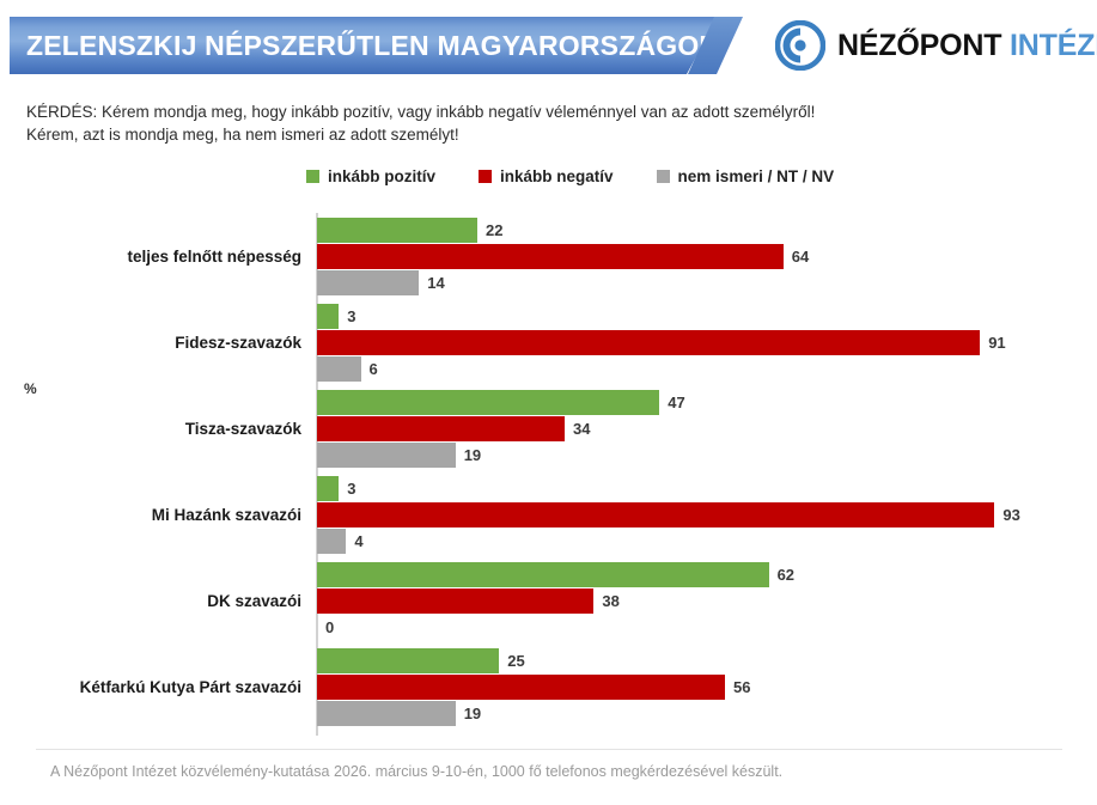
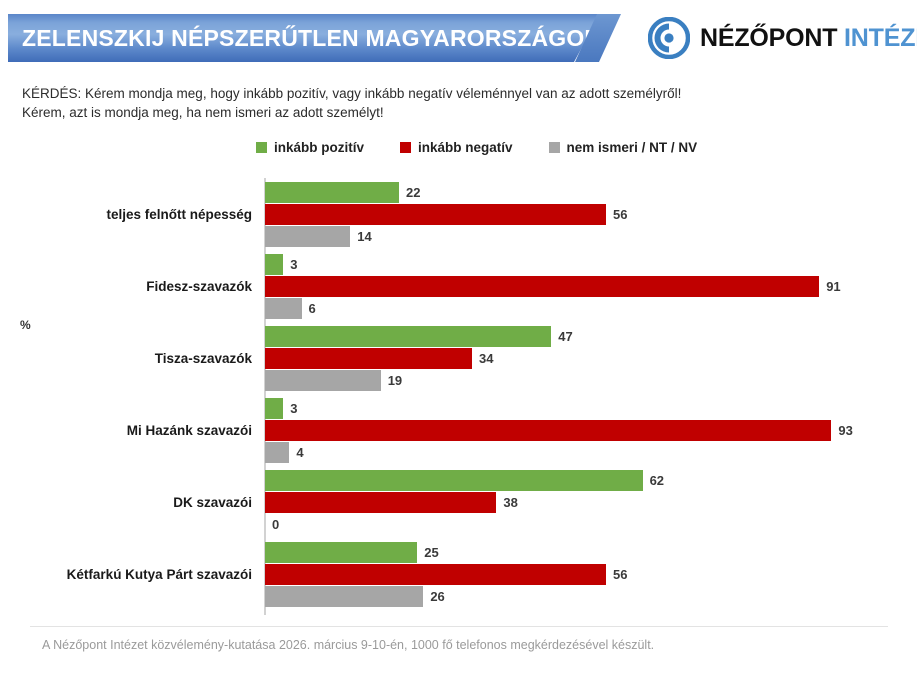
inkább negatív/teljes felnőtt népesség: 64 -> 56
nem ismeri / NT / NV/Kétfarkú Kutya Párt szavazói: 19 -> 26
